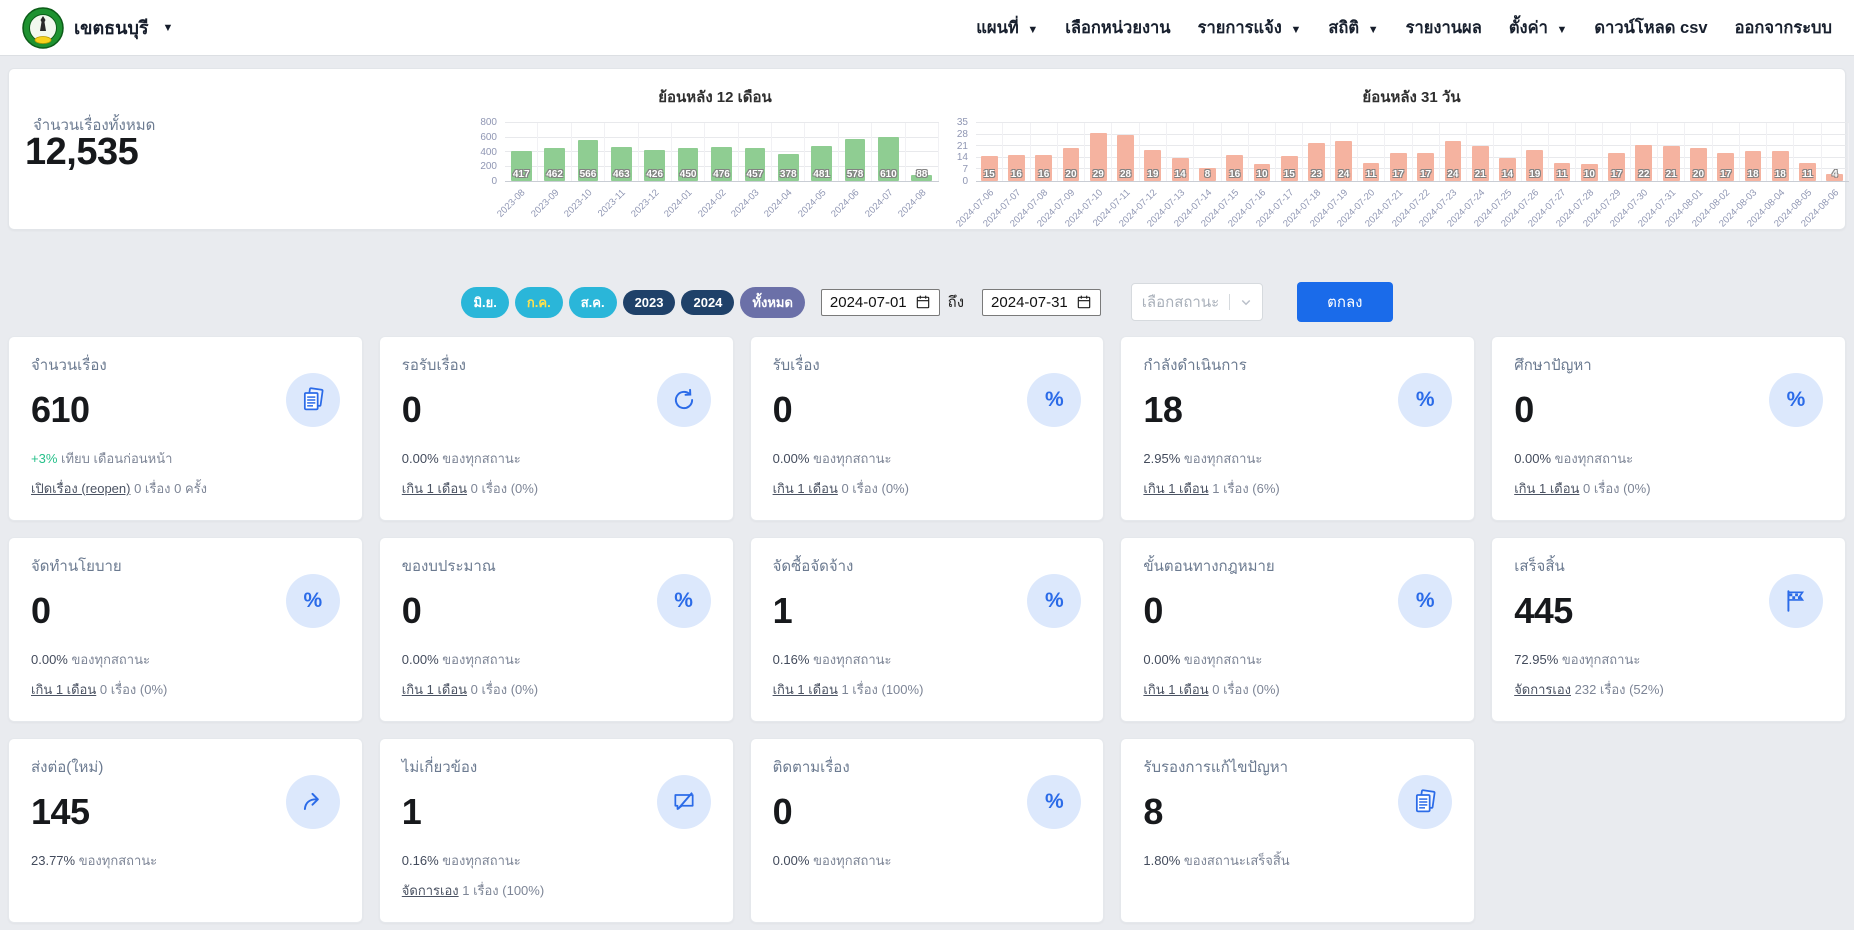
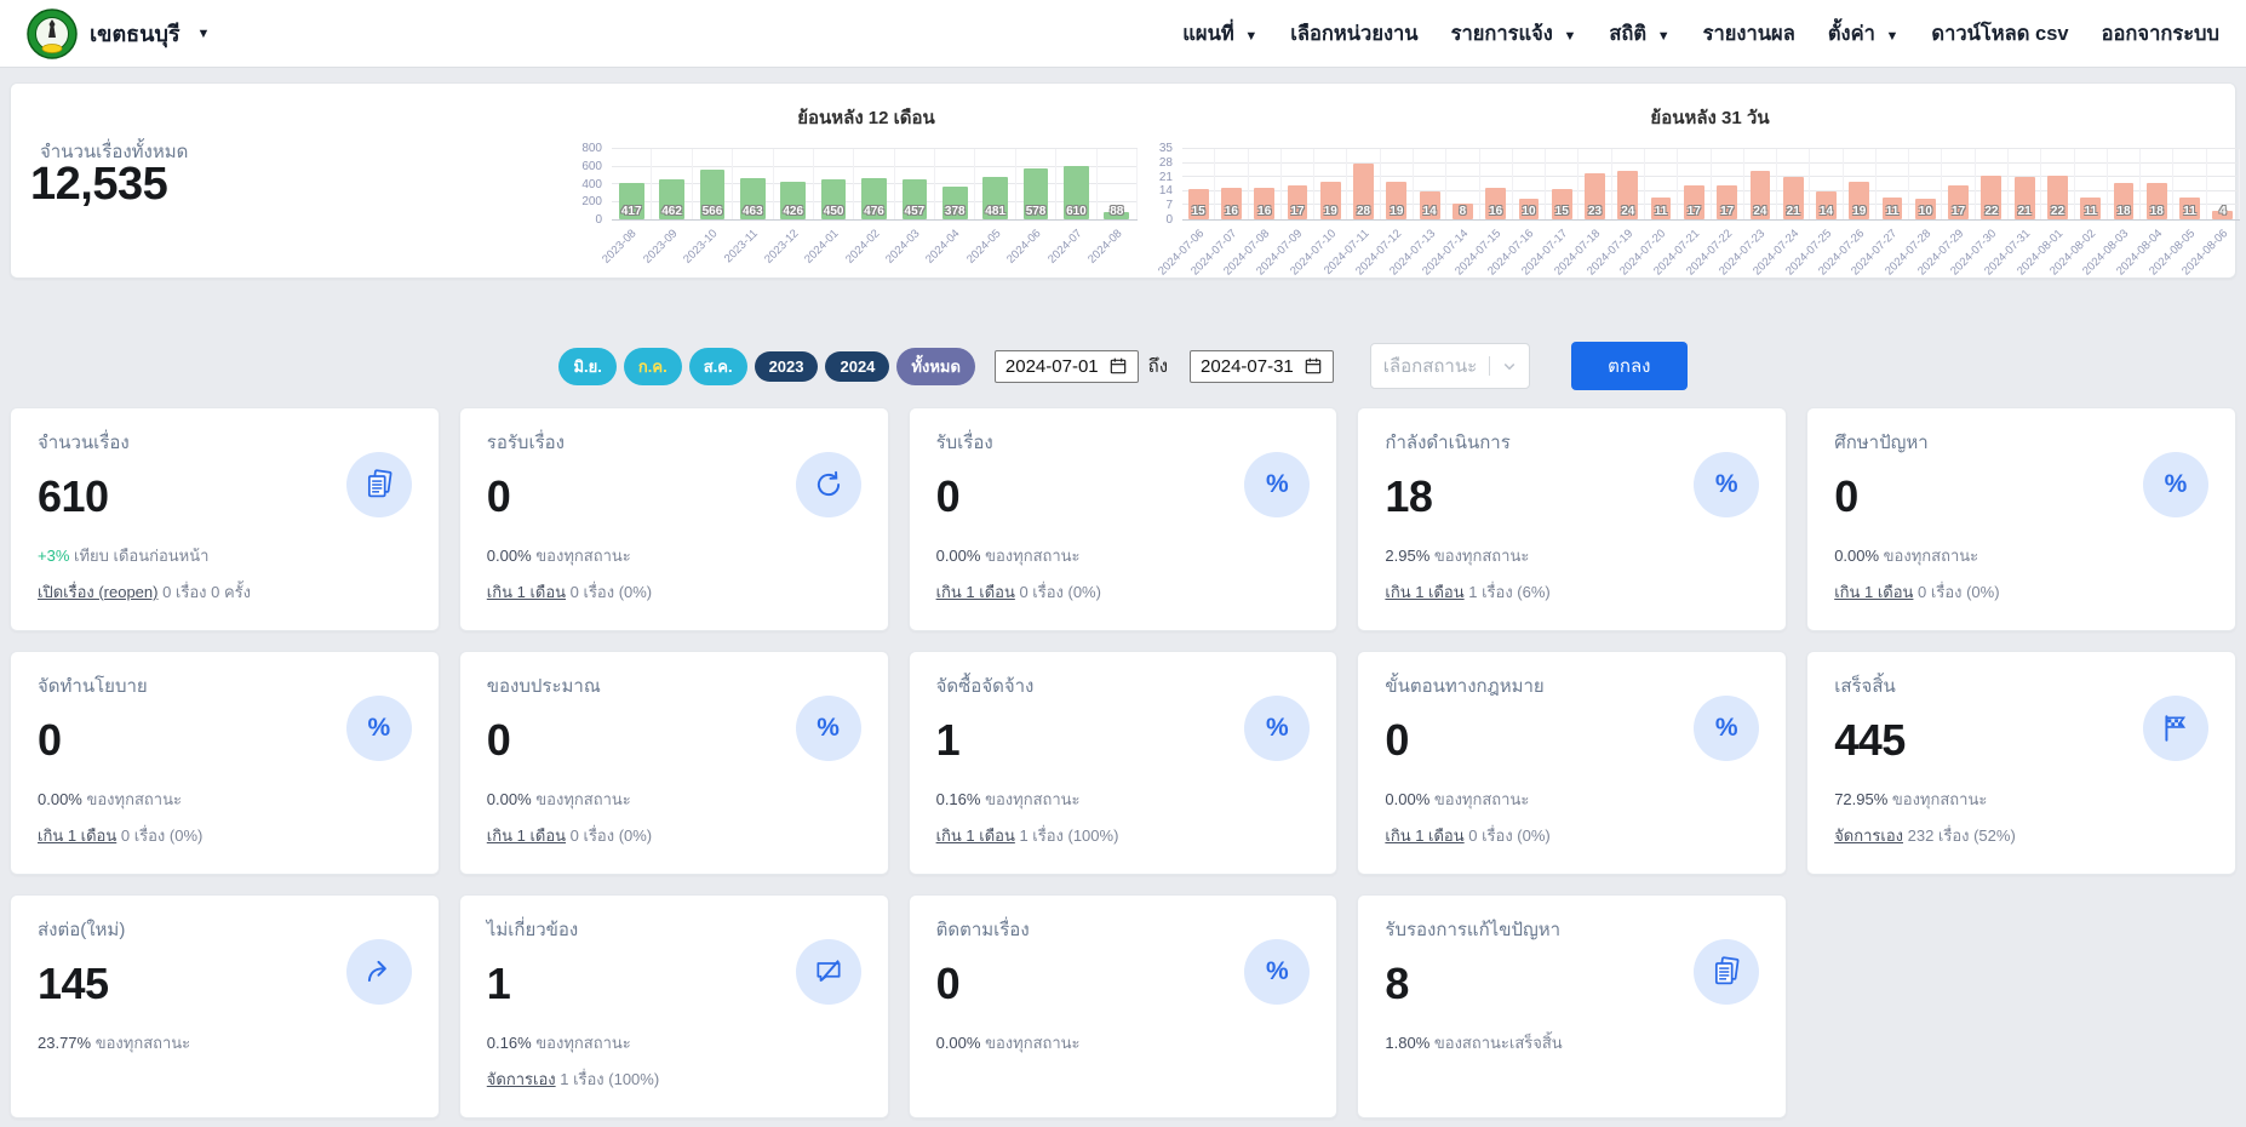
ย้อนหลัง 31 วัน/2024-07-09: 20 -> 17
ย้อนหลัง 31 วัน/2024-07-10: 29 -> 19
ย้อนหลัง 31 วัน/2024-08-01: 20 -> 22
ย้อนหลัง 31 วัน/2024-08-02: 17 -> 11
